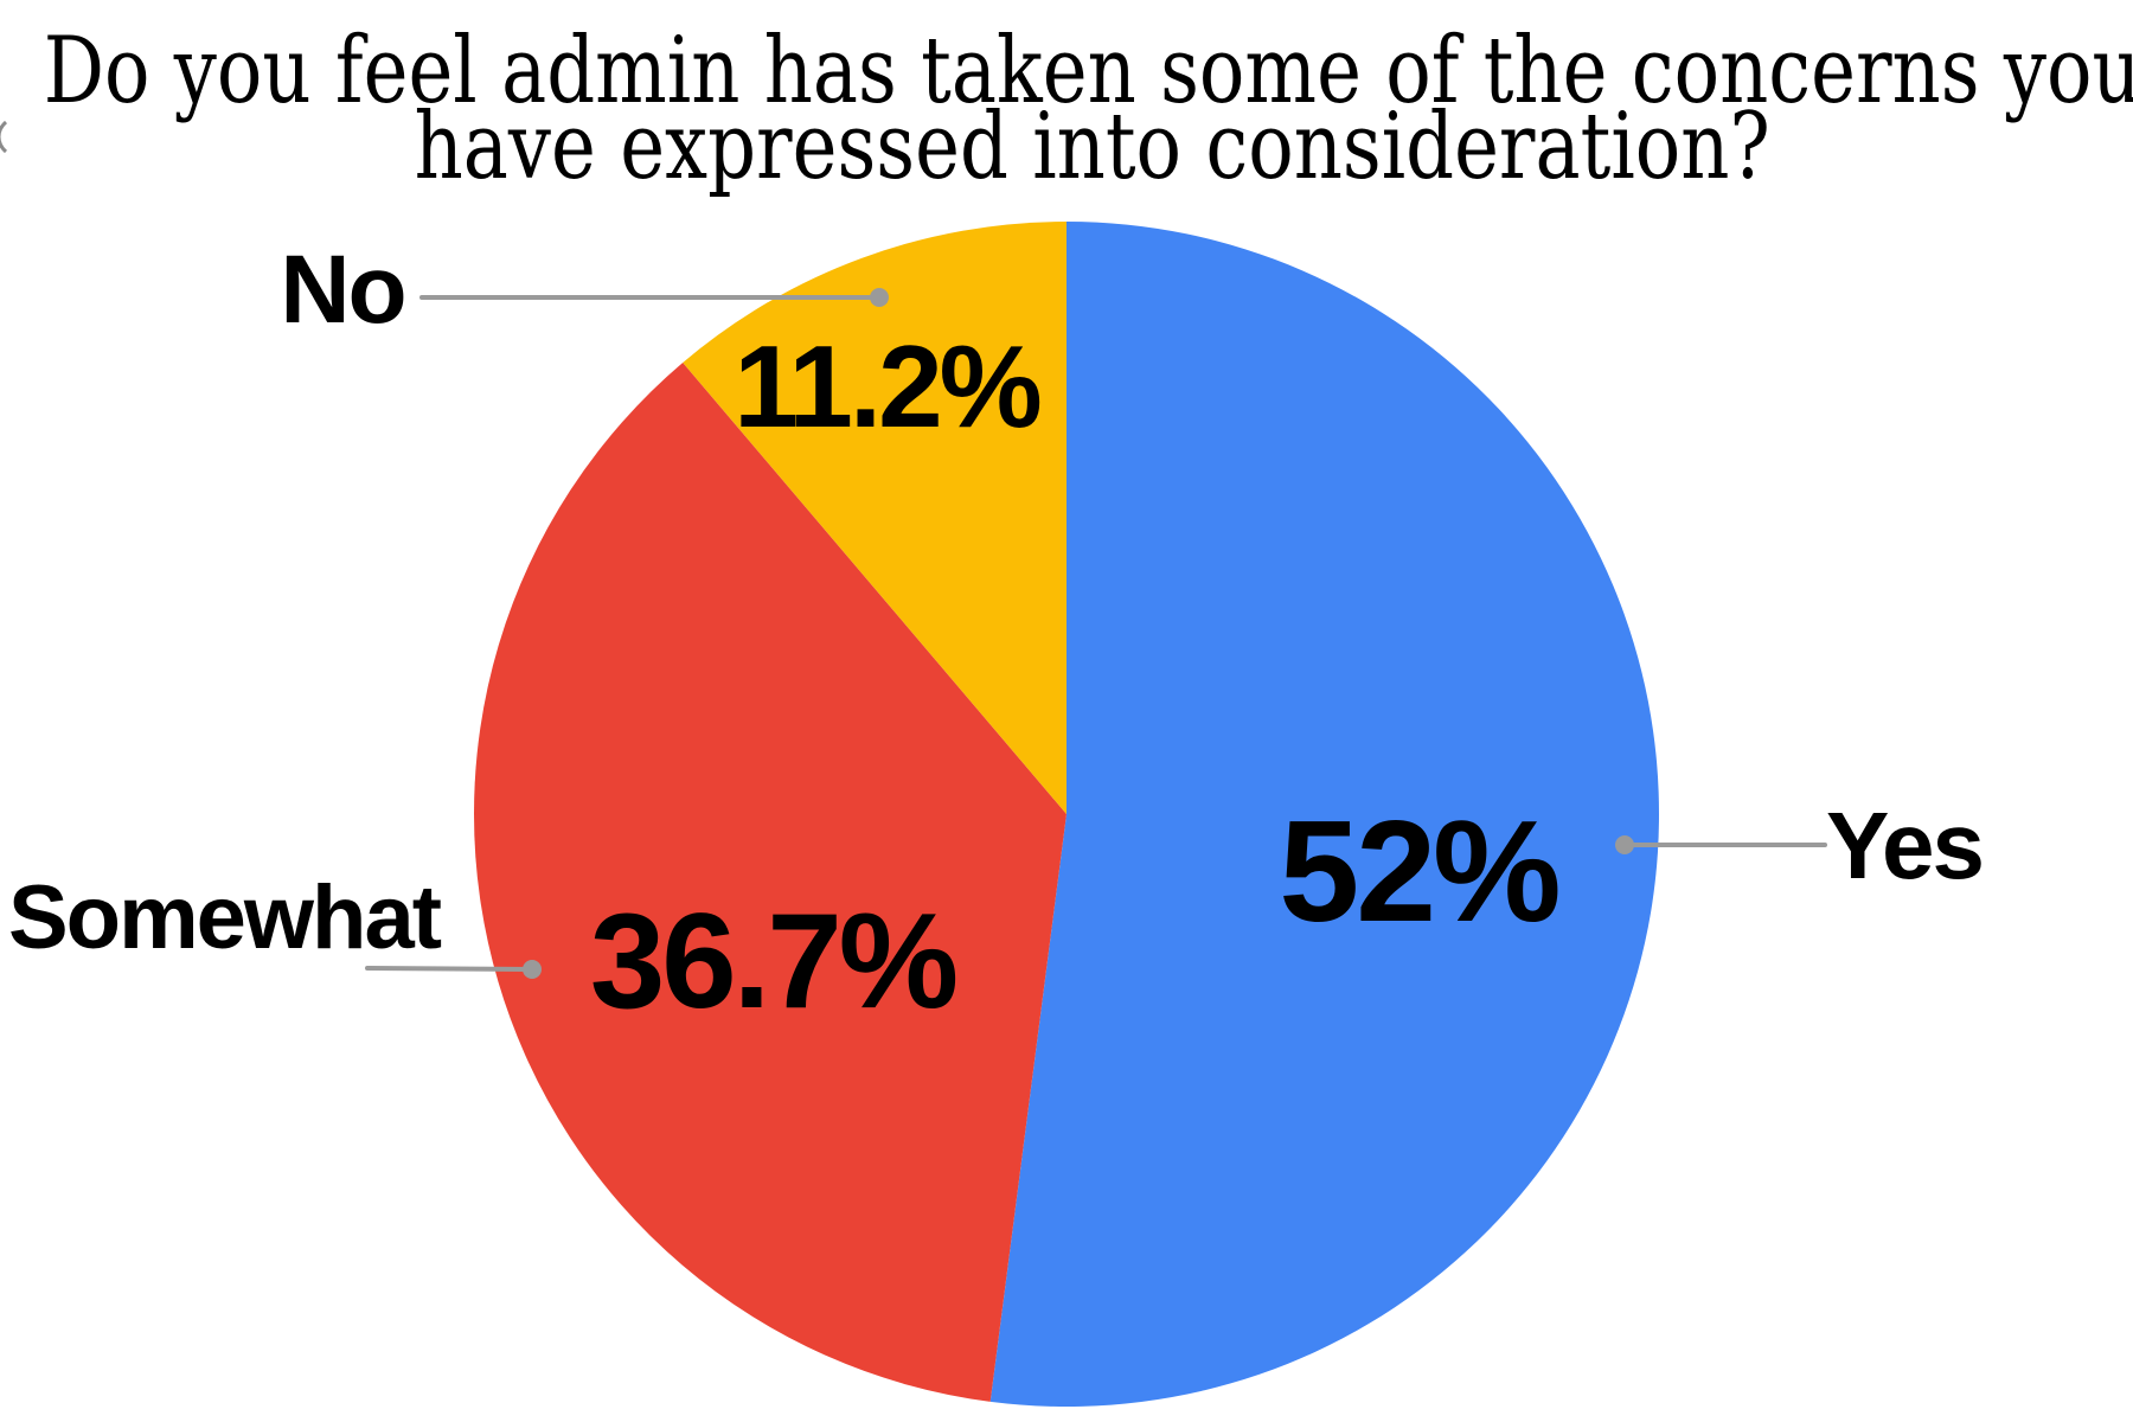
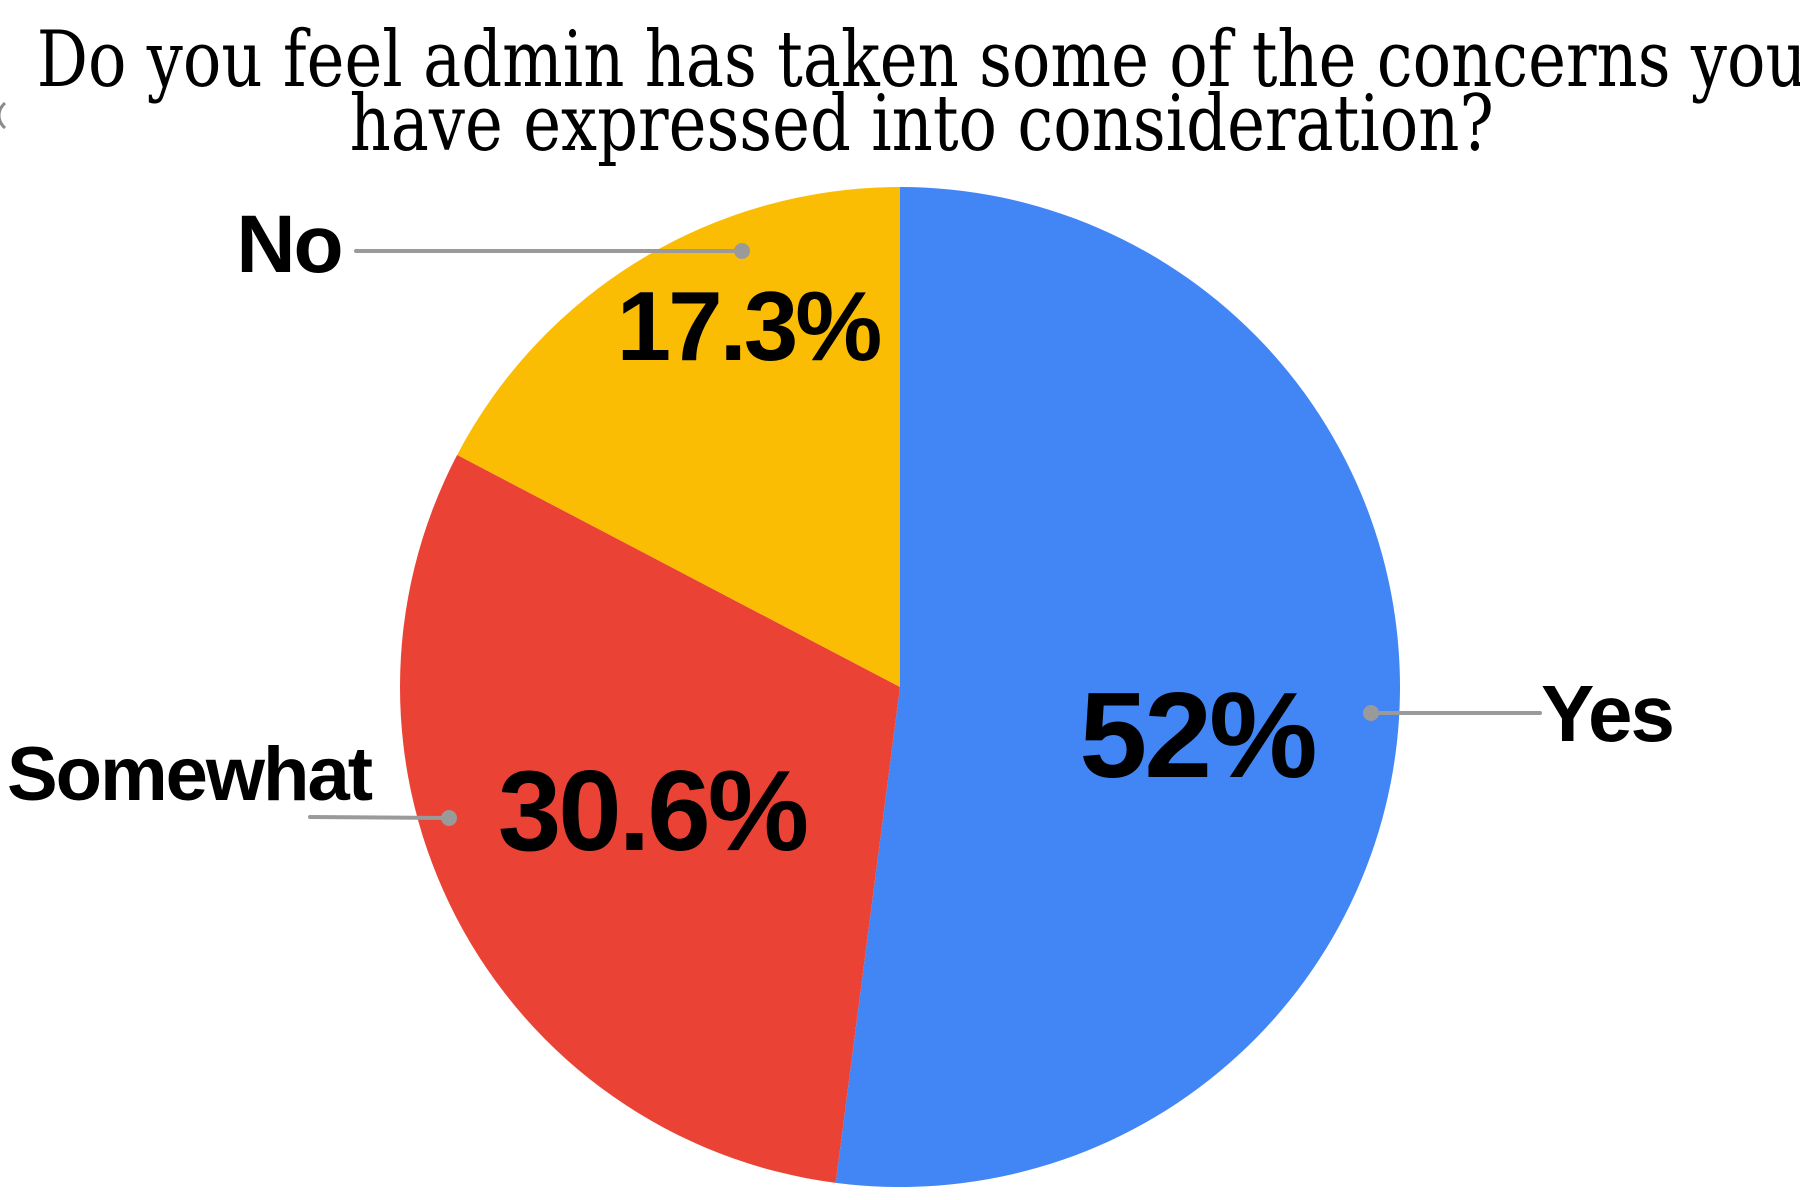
Somewhat: 36.7% -> 30.6%
No: 11.2% -> 17.3%
